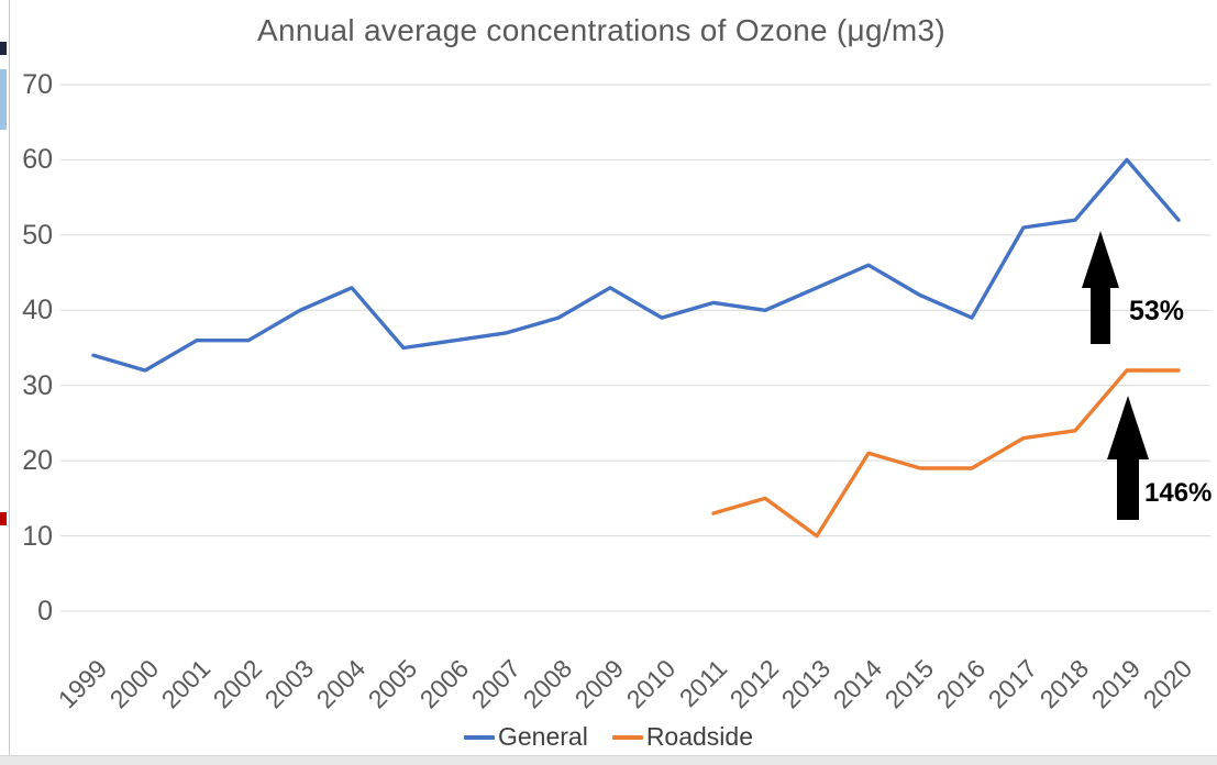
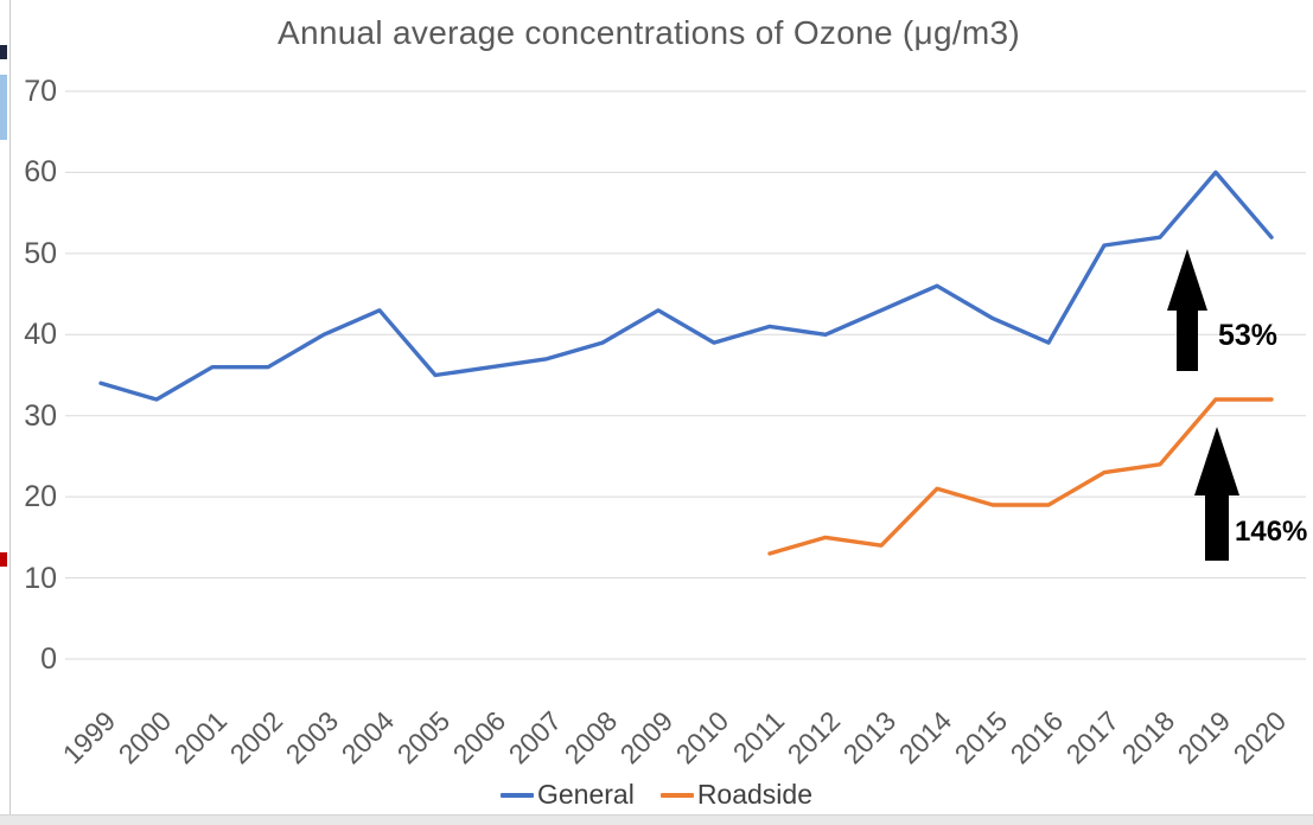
Roadside/2013: 10 -> 14
